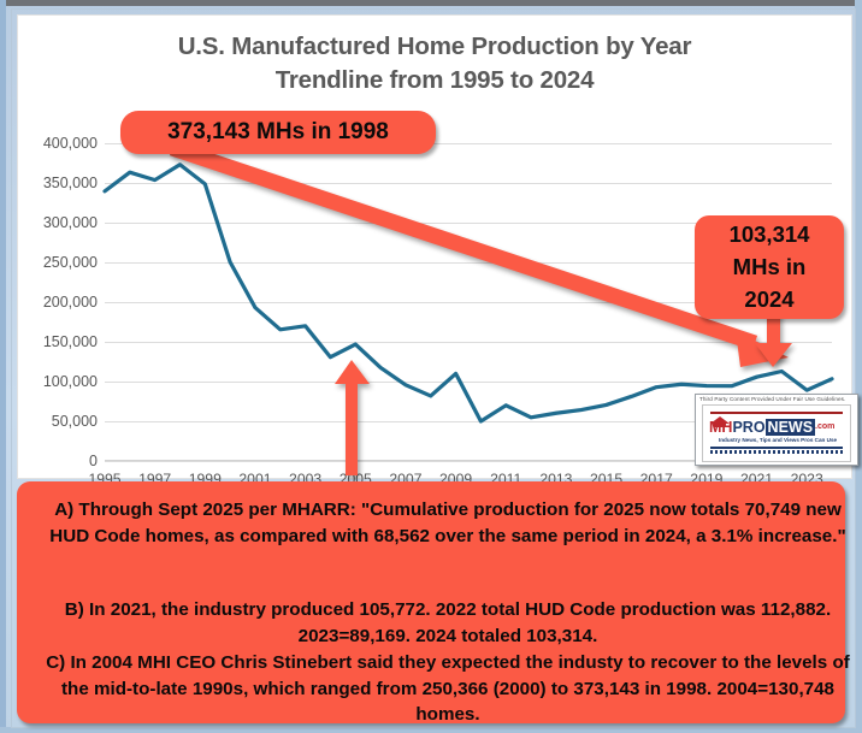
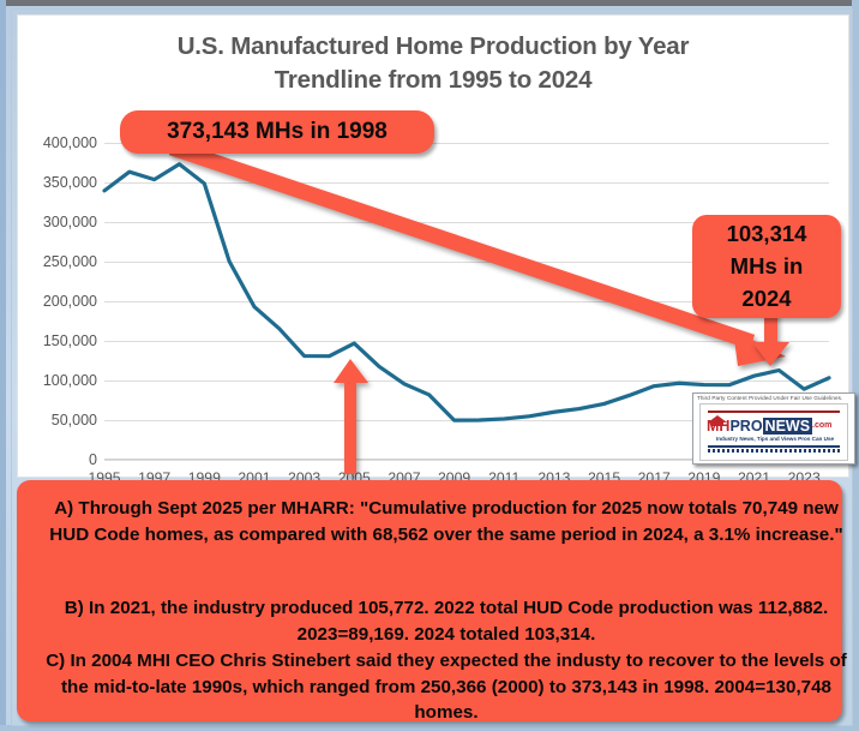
2003: 170000 -> 130000
2009: 110000 -> 50000
2011: 70000 -> 50000
